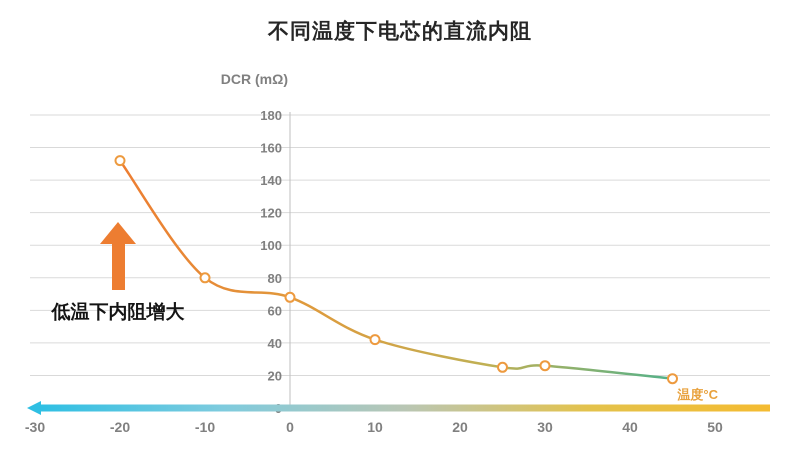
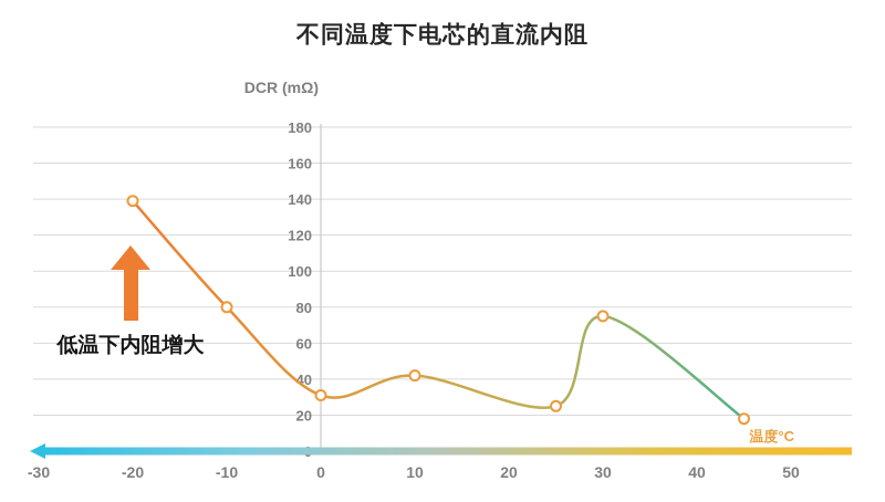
-20: 152 -> 139
0: 68 -> 31
30: 26 -> 75
